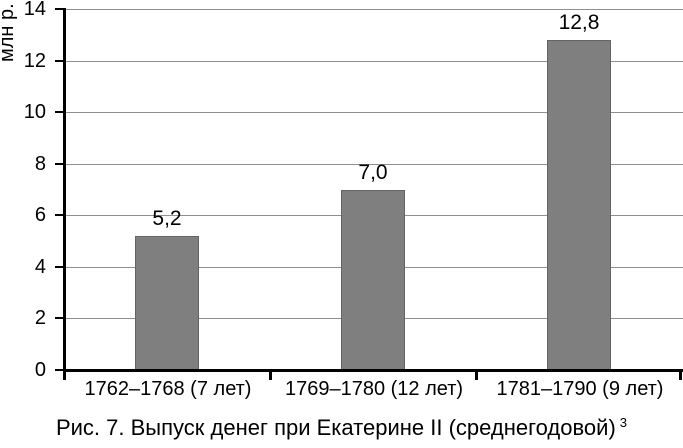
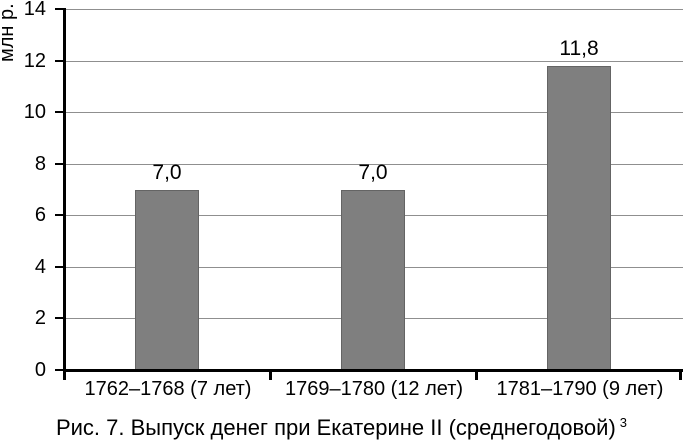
1762–1768 (7 лет): 5,2 -> 7,0
1781–1790 (9 лет): 12,8 -> 11,8
